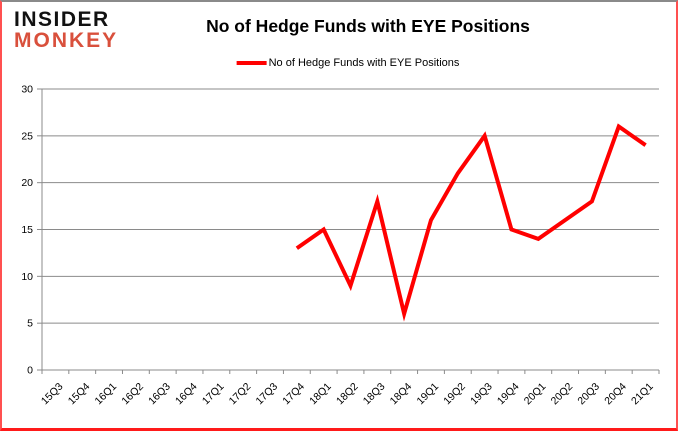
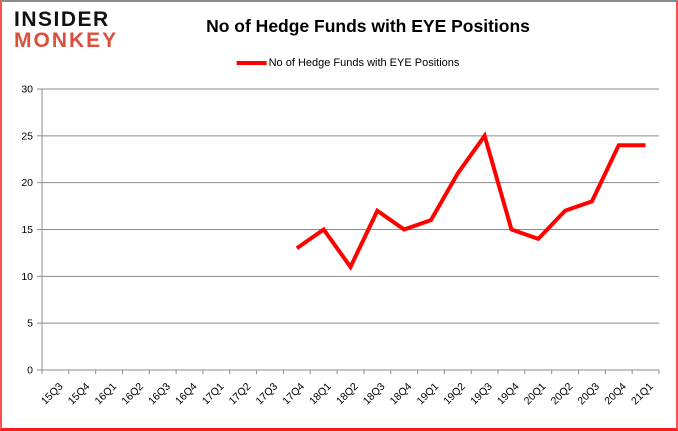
18Q2: 9 -> 11
18Q3: 18 -> 17
18Q4: 6 -> 15
20Q2: 16 -> 17
20Q4: 26 -> 24
